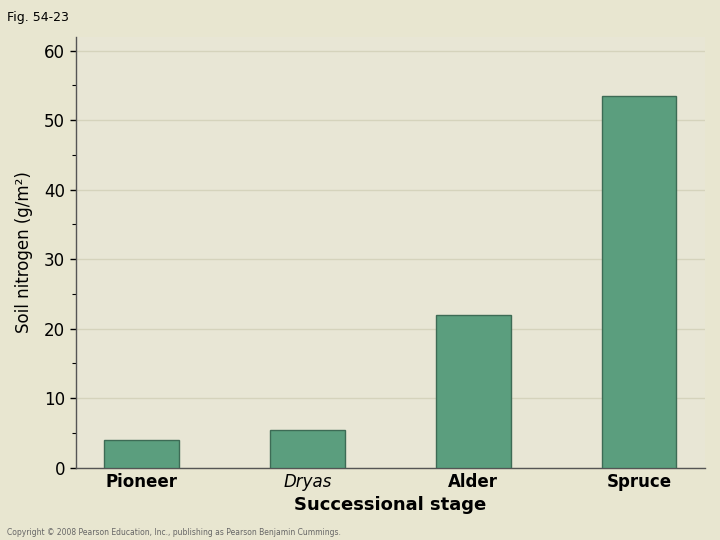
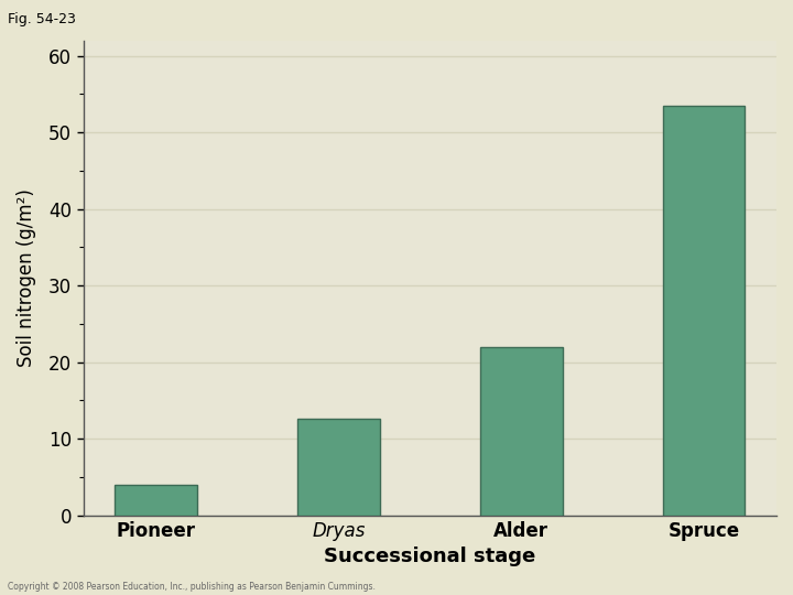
Dryas: 5.5 -> 12.6
